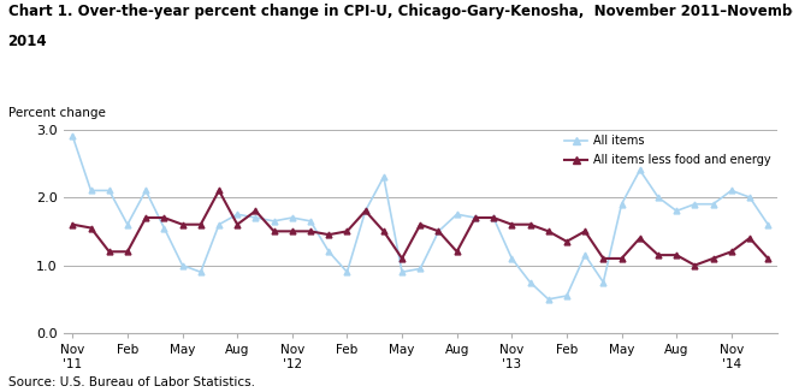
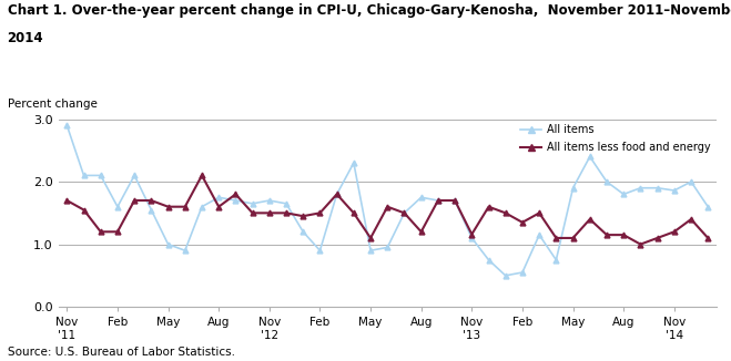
All items less food and energy/Nov '11: 1.60 -> 1.70
All items less food and energy/Nov '13: 1.60 -> 1.16
All items/Nov '14: 2.10 -> 1.86
